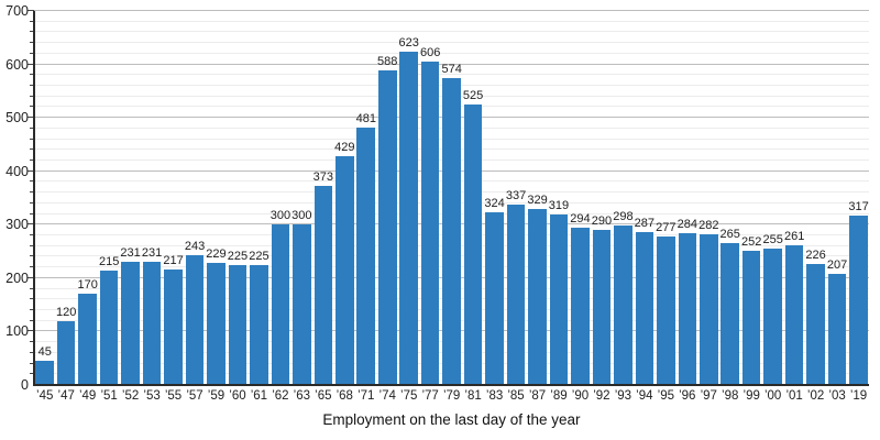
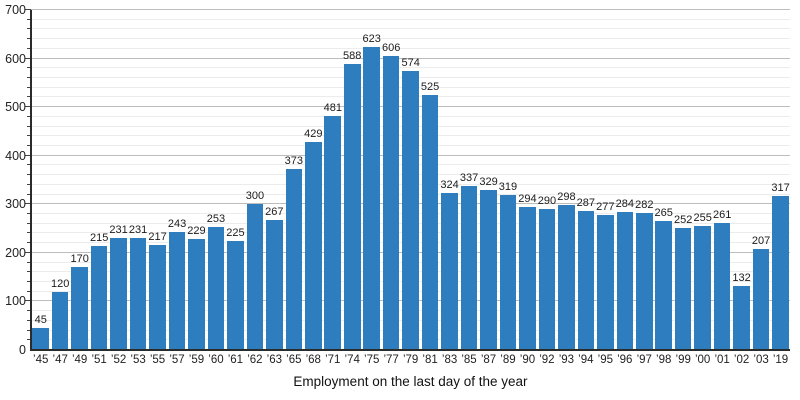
’60: 225 -> 253
’63: 300 -> 267
’02: 226 -> 132
